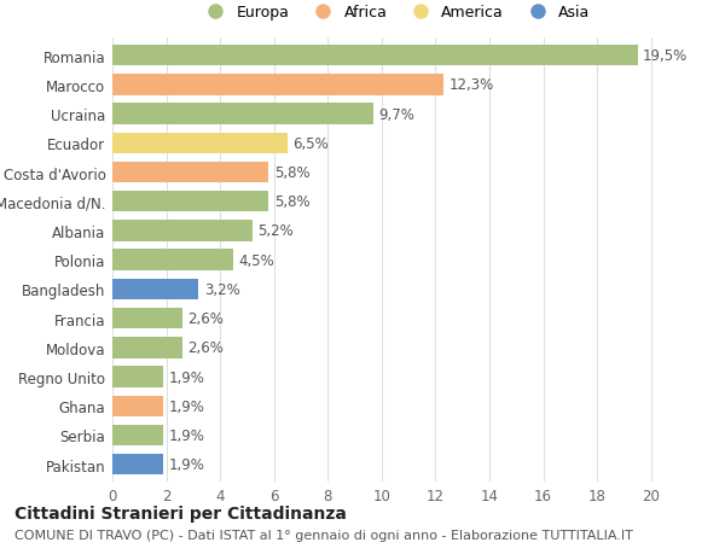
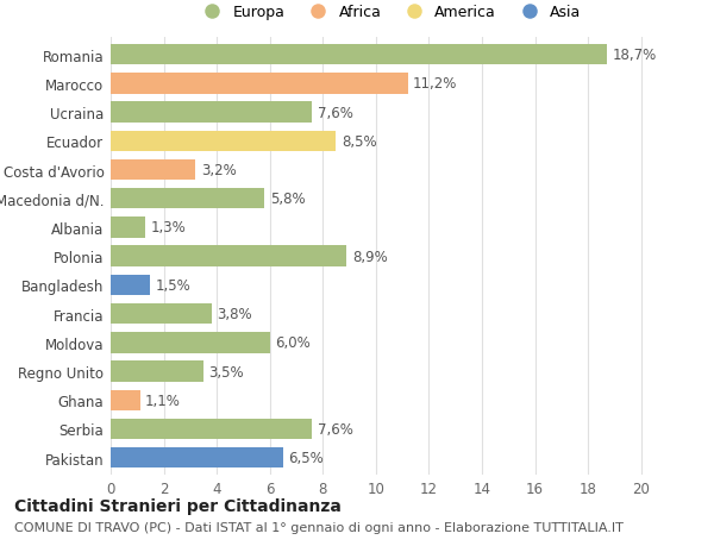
Romania: 19,5% -> 18,7%
Marocco: 12,3% -> 11,2%
Ucraina: 9,7% -> 7,6%
Ecuador: 6,5% -> 8,5%
Costa d'Avorio: 5,8% -> 3,2%
Albania: 5,2% -> 1,3%
Polonia: 4,5% -> 8,9%
Bangladesh: 3,2% -> 1,5%
Francia: 2,6% -> 3,8%
Moldova: 2,6% -> 6,0%
Regno Unito: 1,9% -> 3,5%
Ghana: 1,9% -> 1,1%
Serbia: 1,9% -> 7,6%
Pakistan: 1,9% -> 6,5%
